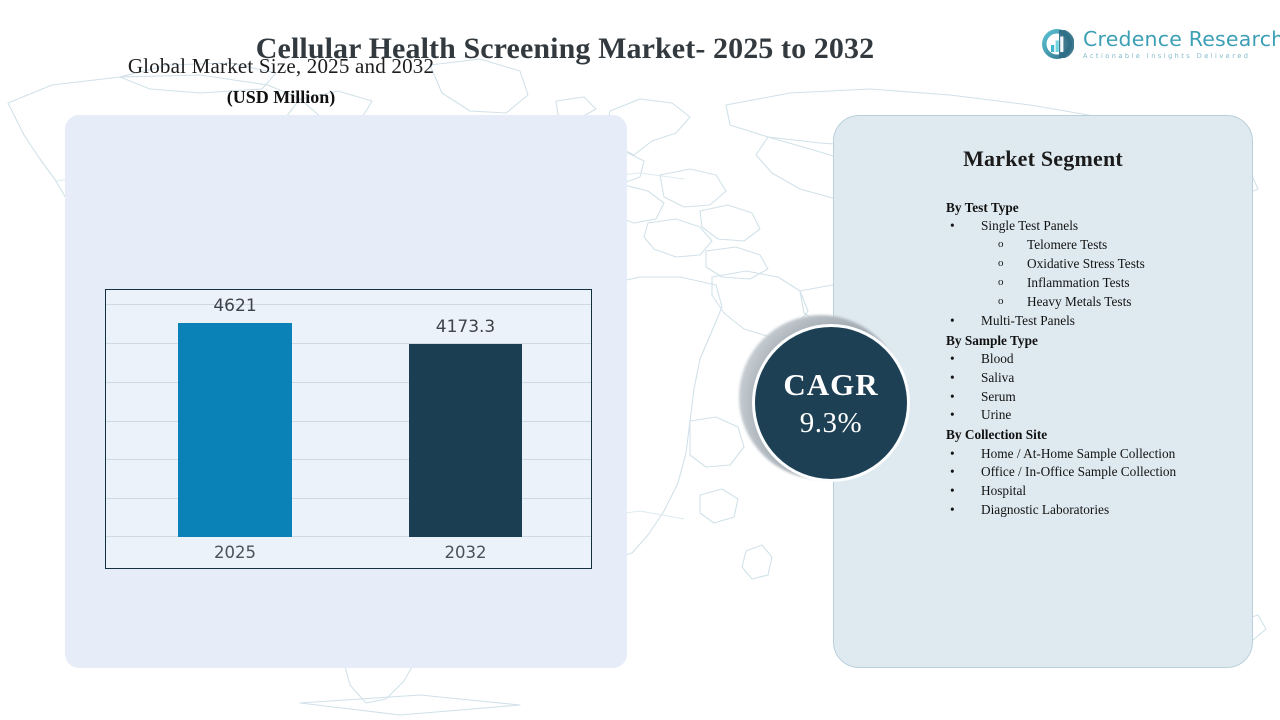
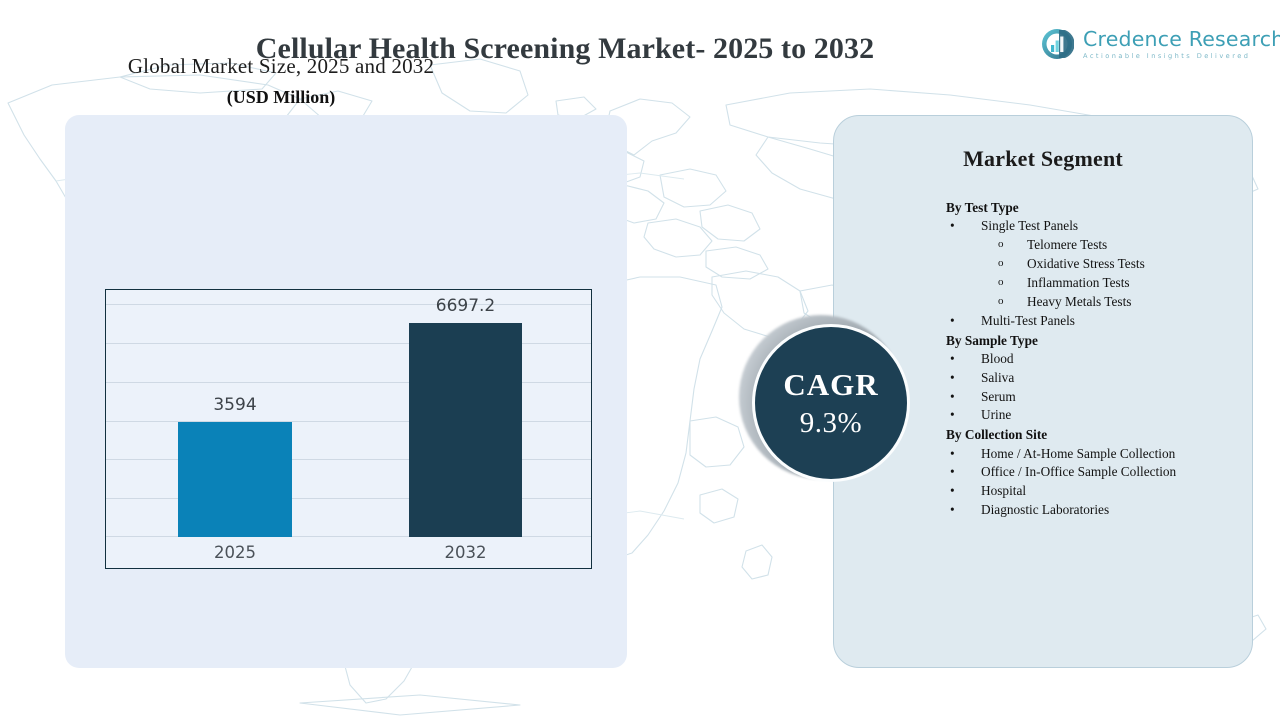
2025: 4621 -> 3594
2032: 4173.3 -> 6697.2
